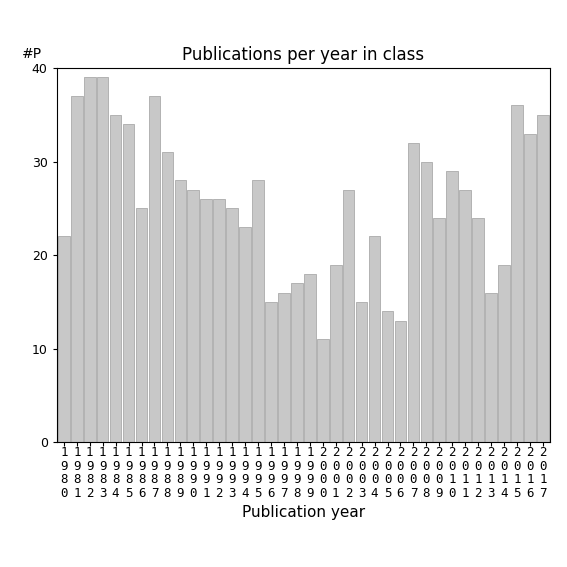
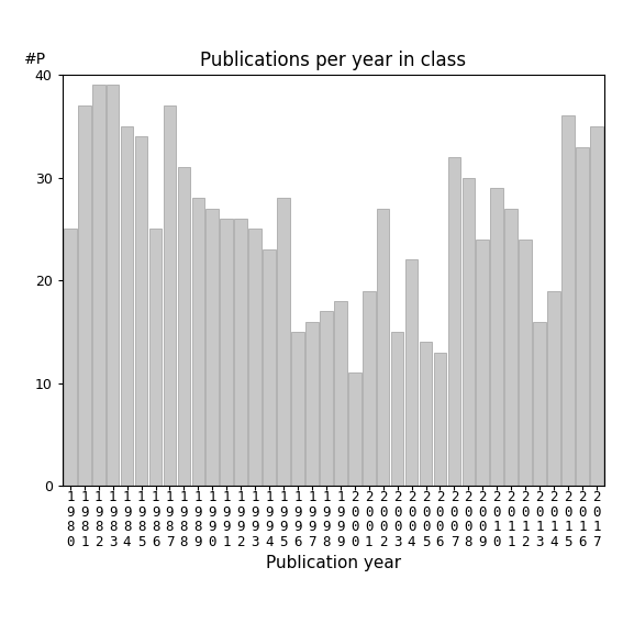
1 9 8 0: 22 -> 25
